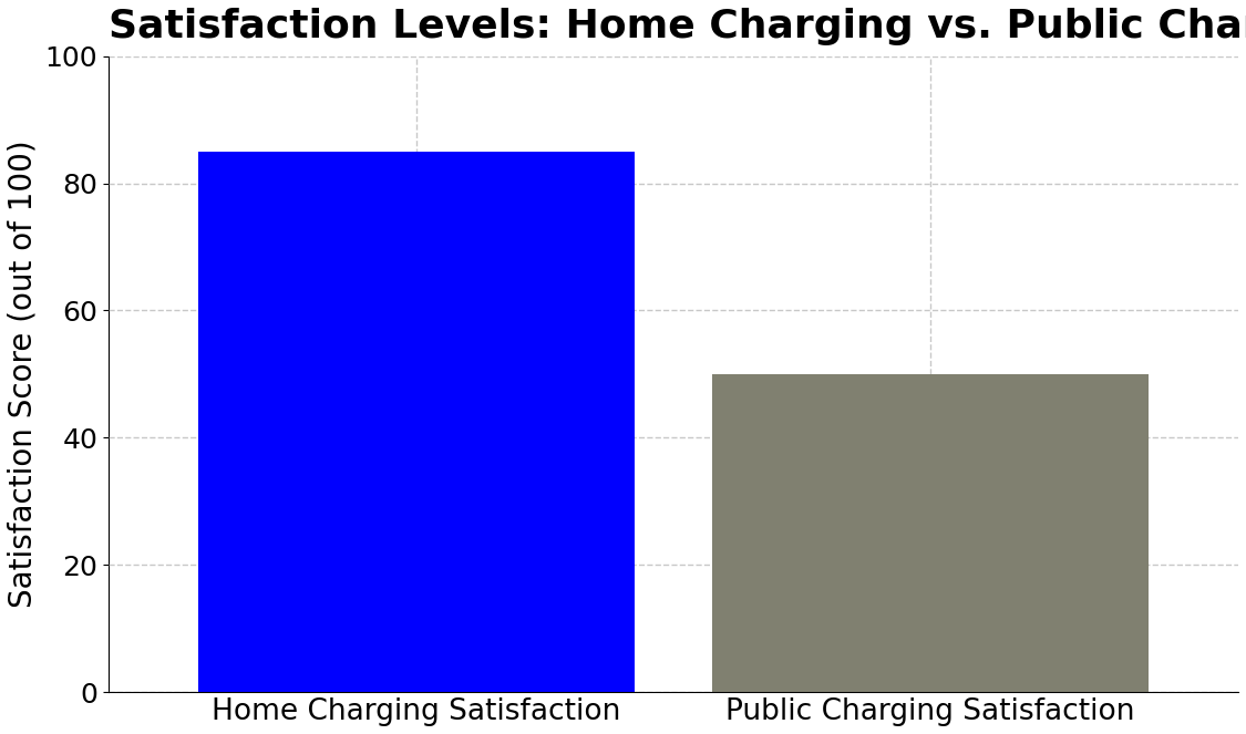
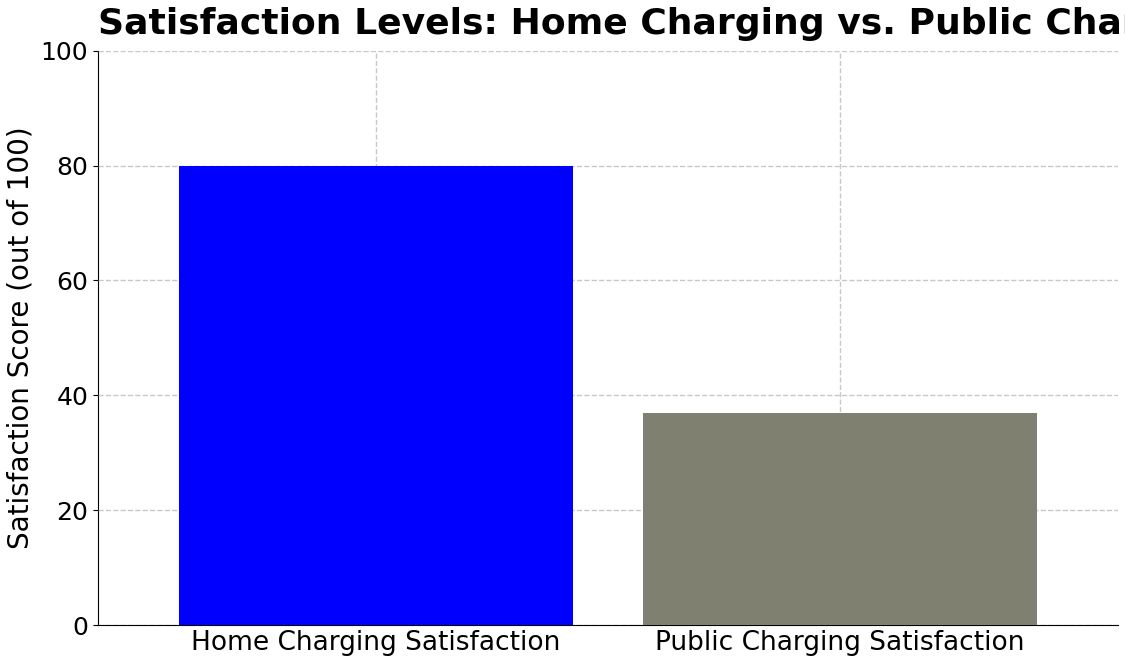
Home Charging Satisfaction: 85 -> 80
Public Charging Satisfaction: 50 -> 37
